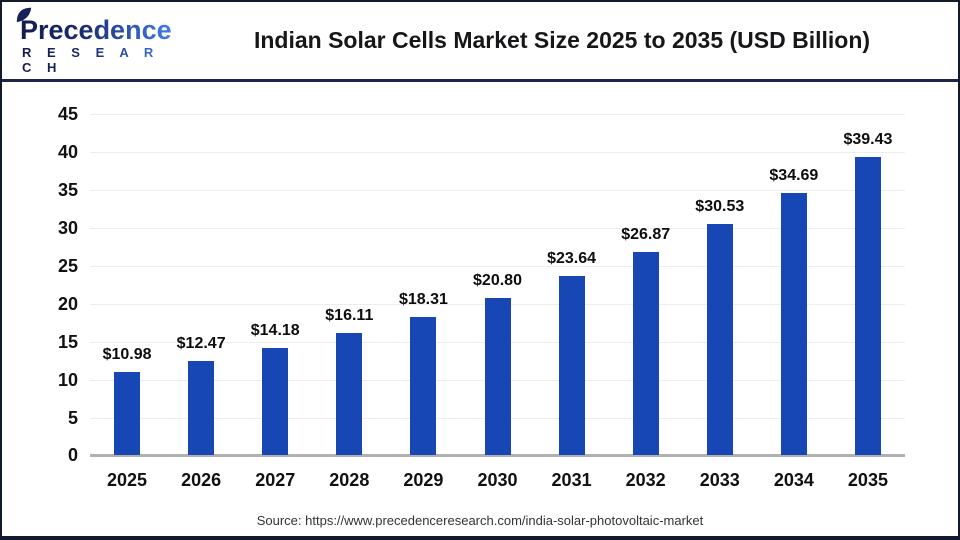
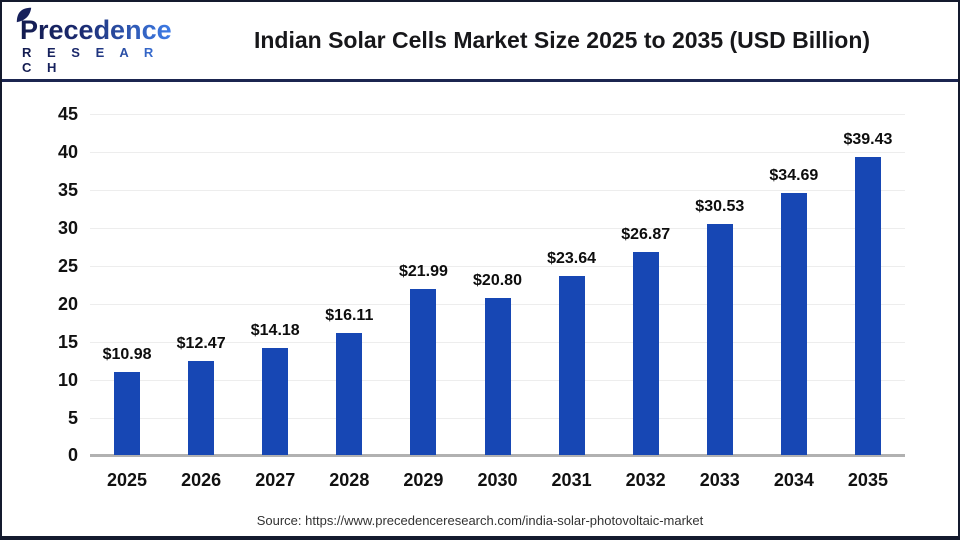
2029: $18.31 -> $21.99
